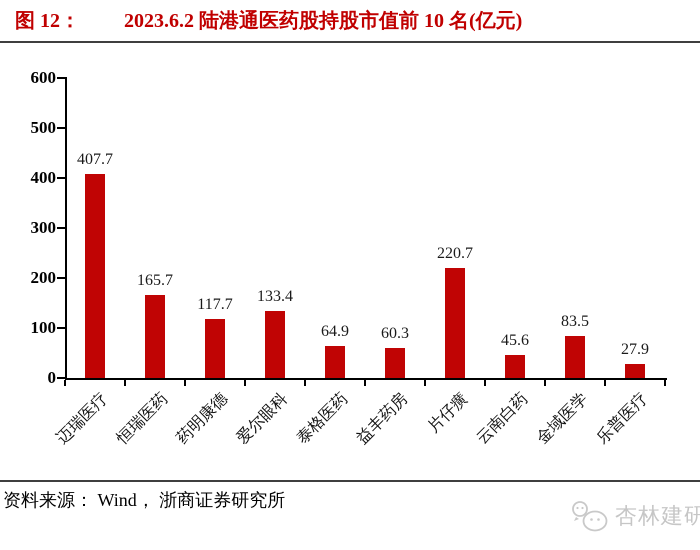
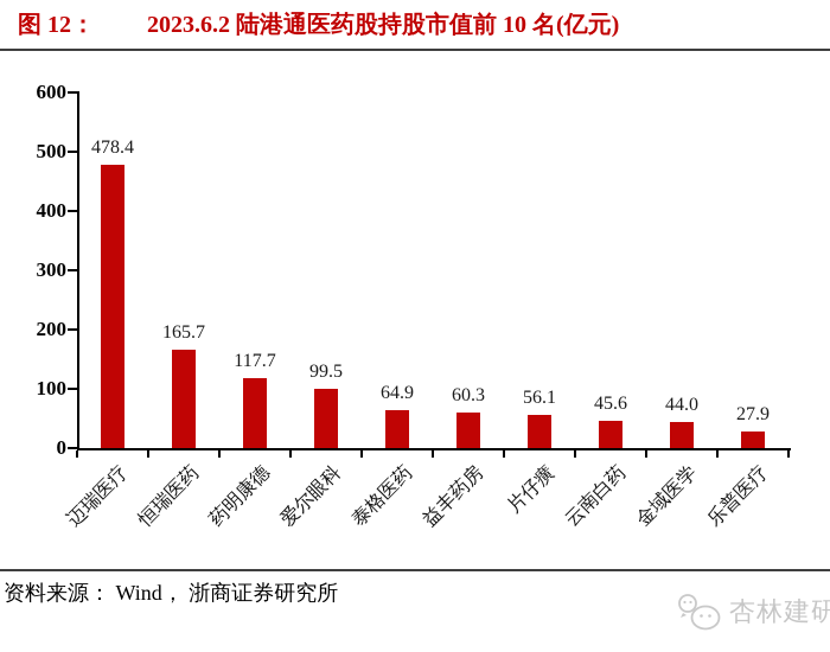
迈瑞医疗: 407.7 -> 478.4
爱尔眼科: 133.4 -> 99.5
片仔癀: 220.7 -> 56.1
金域医学: 83.5 -> 44.0
